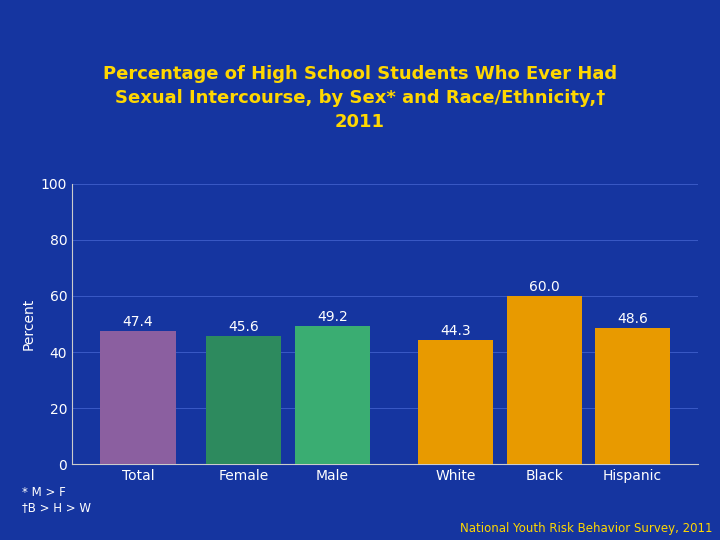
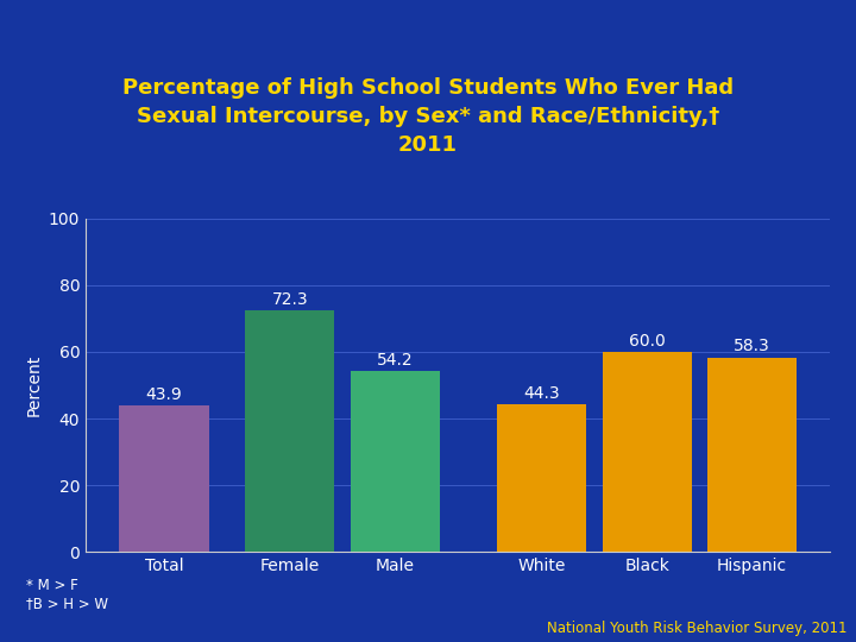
Total: 47.4 -> 43.9
Female: 45.6 -> 72.3
Male: 49.2 -> 54.2
Hispanic: 48.6 -> 58.3
